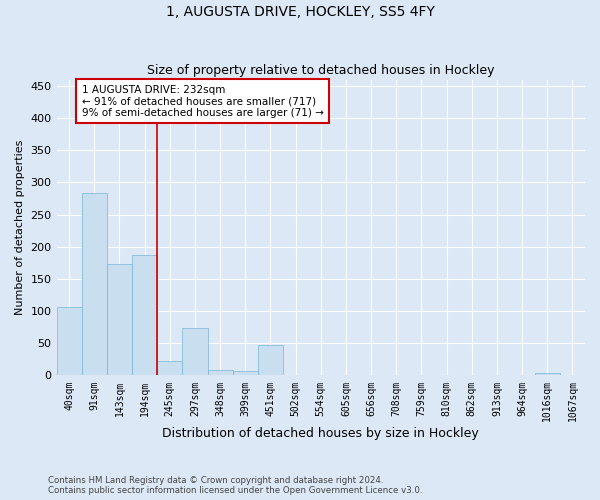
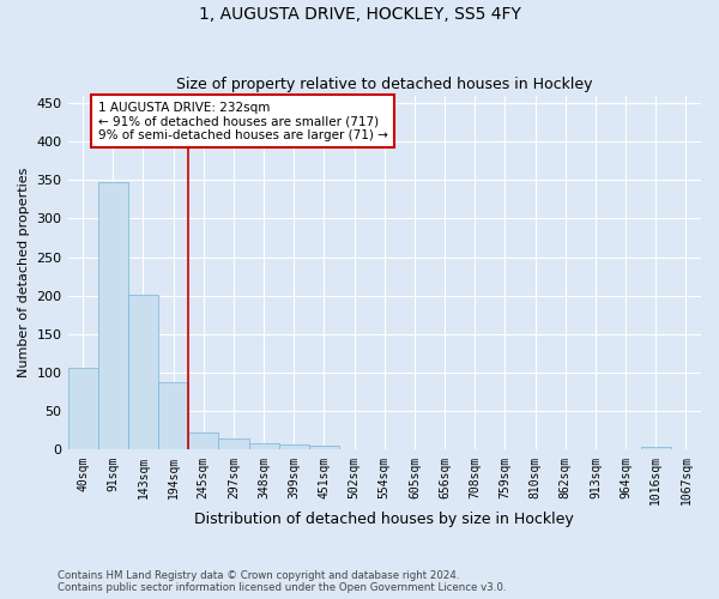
91sqm: 284 -> 348
143sqm: 174 -> 201
194sqm: 188 -> 88
297sqm: 74 -> 14
451sqm: 48 -> 5
